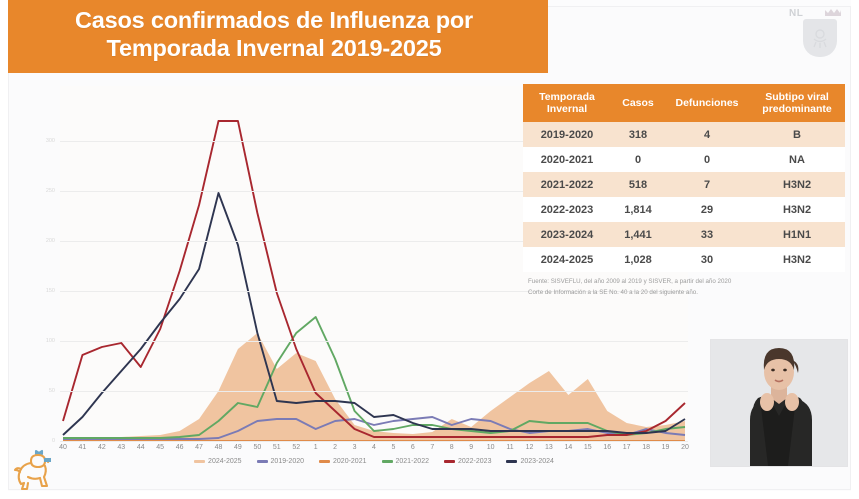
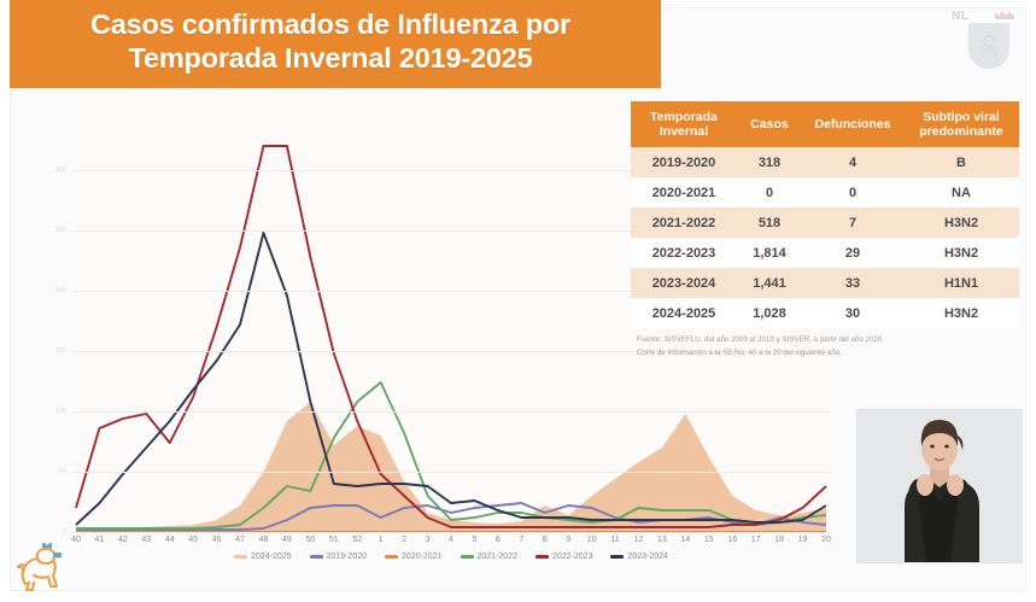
2024-2025/14: 46 -> 98
